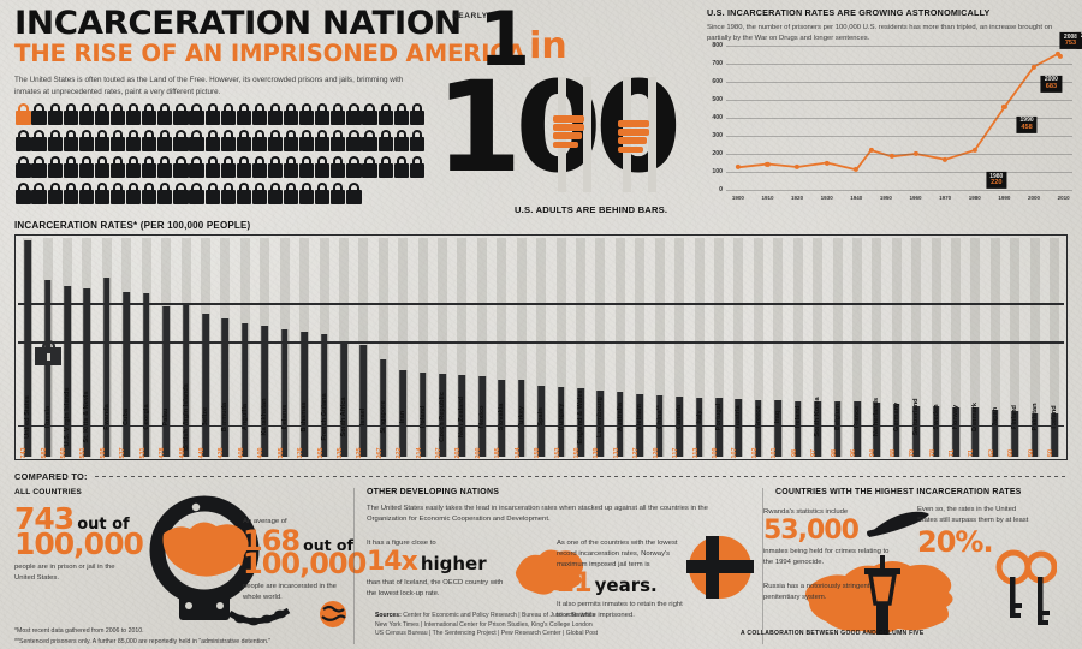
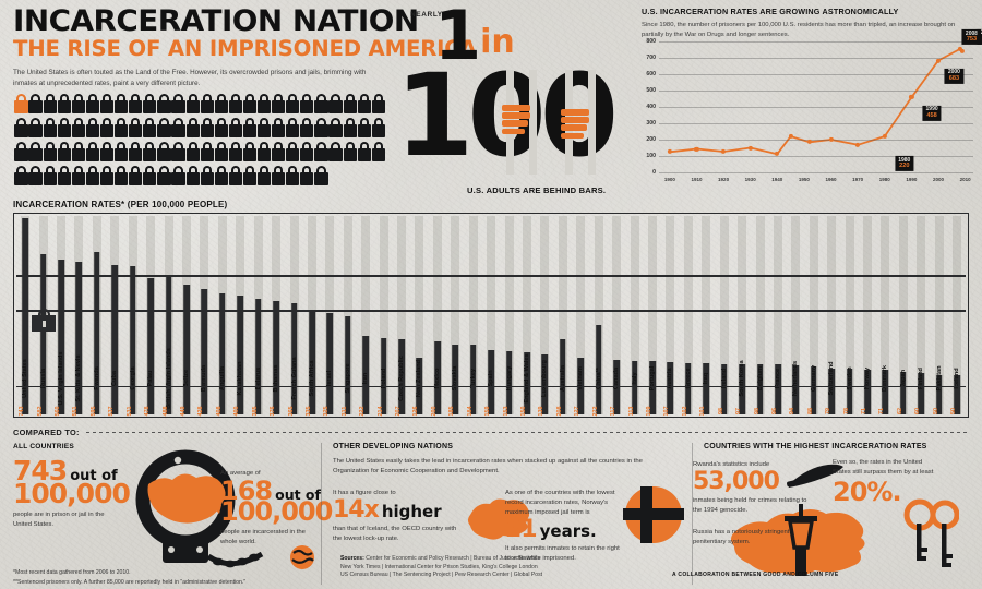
INCARCERATION RATES* (PER 100,000 PEOPLE)/Singapore: 267 -> 311
INCARCERATION RATES* (PER 100,000 PEOPLE)/New Zealand: 203 -> 126
INCARCERATION RATES* (PER 100,000 PEOPLE)/Australia: 133 -> 208
INCARCERATION RATES* (PER 100,000 PEOPLE)/China**: 120 -> 272
